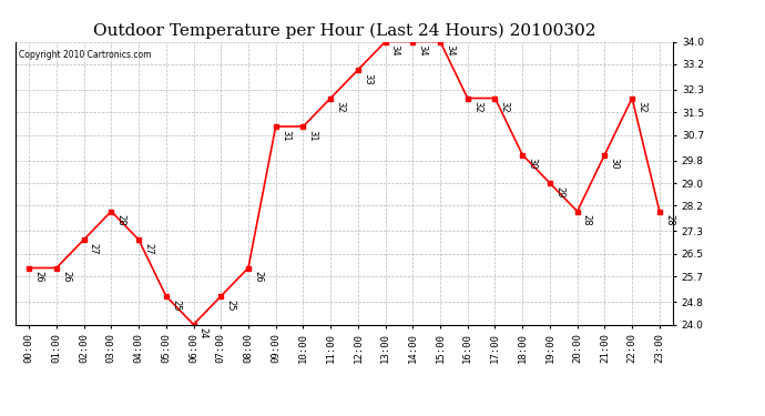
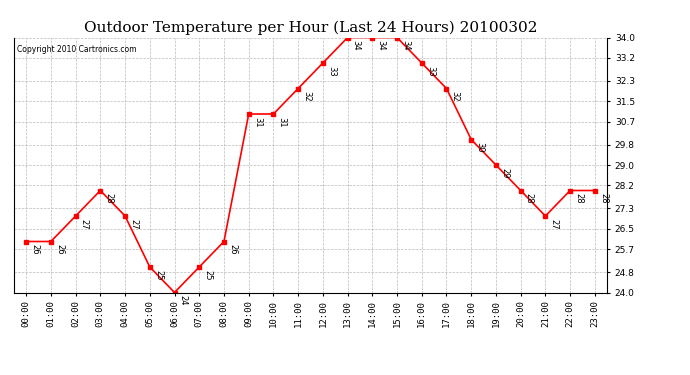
16:00: 32 -> 33
21:00: 30 -> 27
22:00: 32 -> 28
